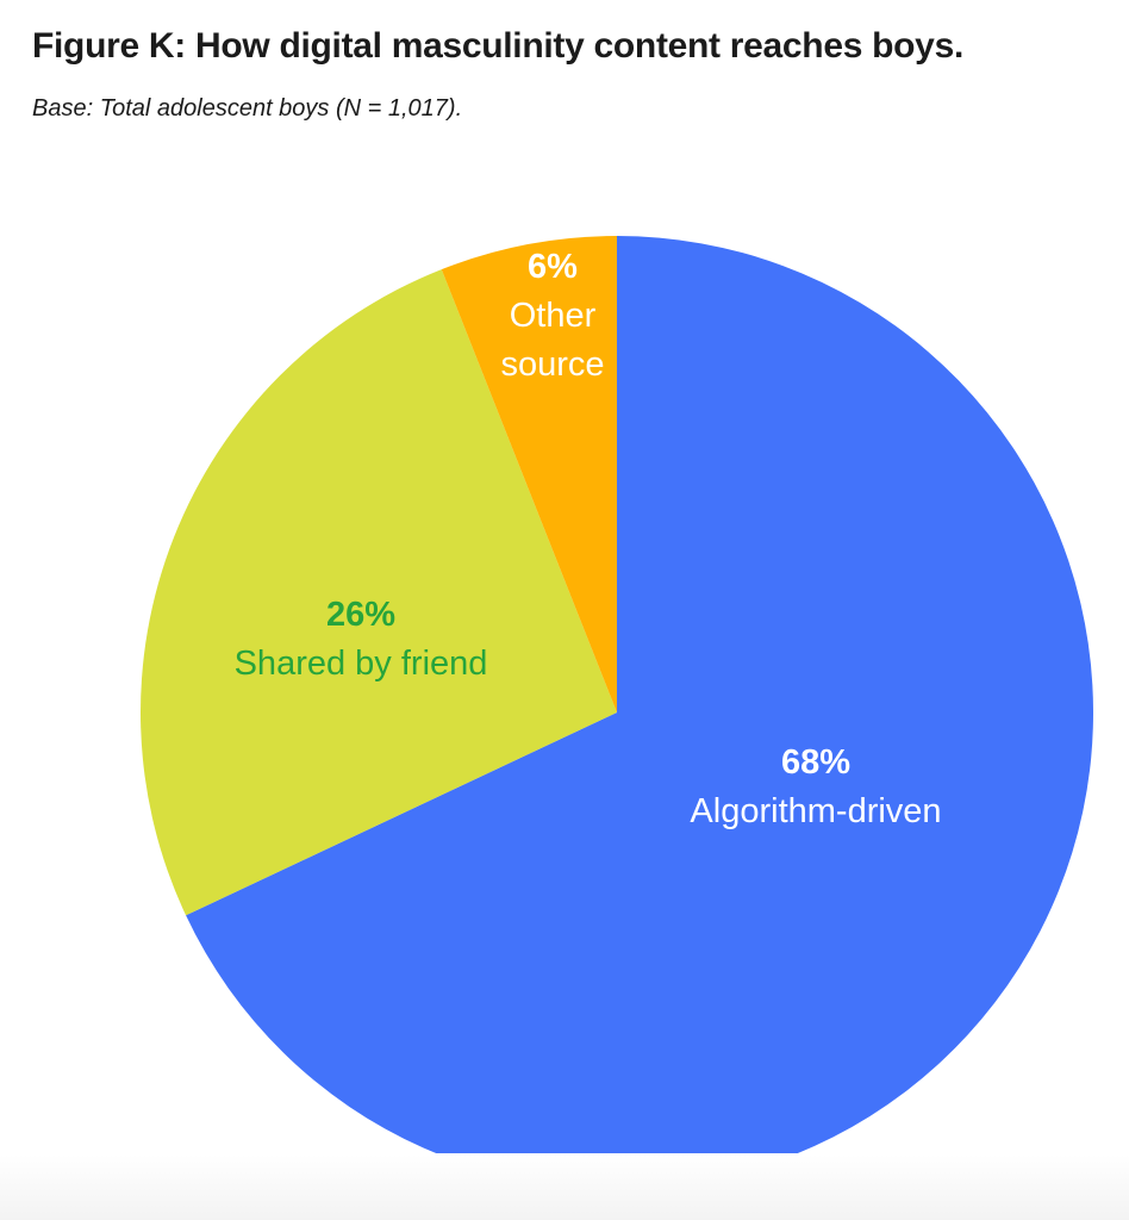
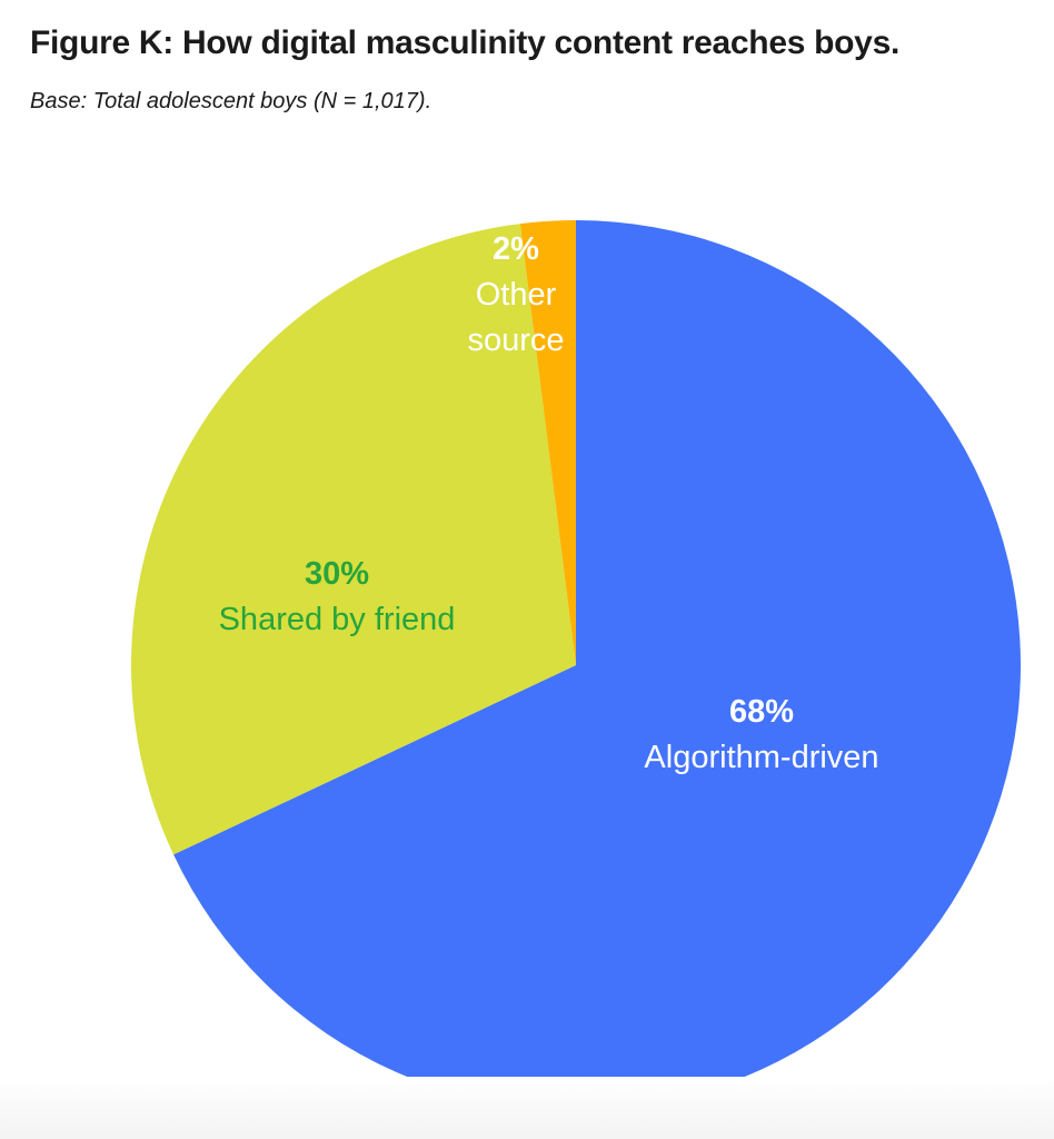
Shared by friend: 26% -> 30%
Other source: 6% -> 2%
